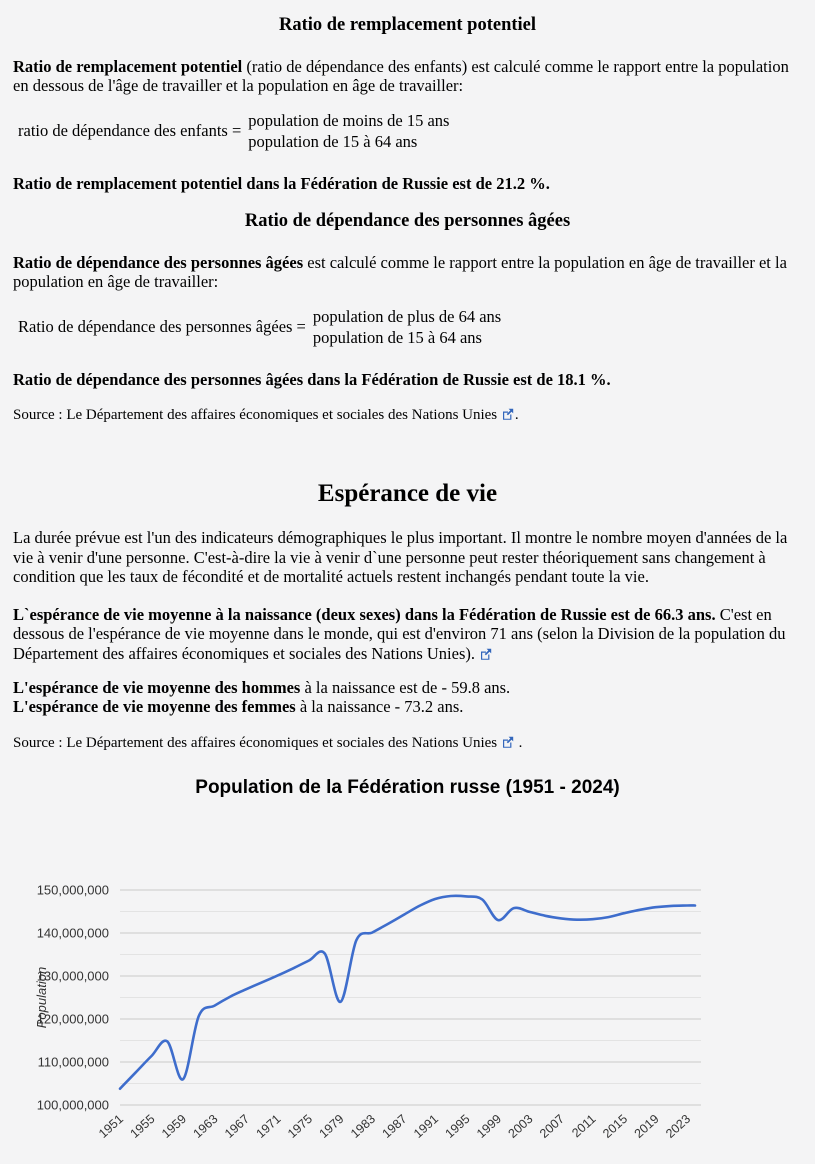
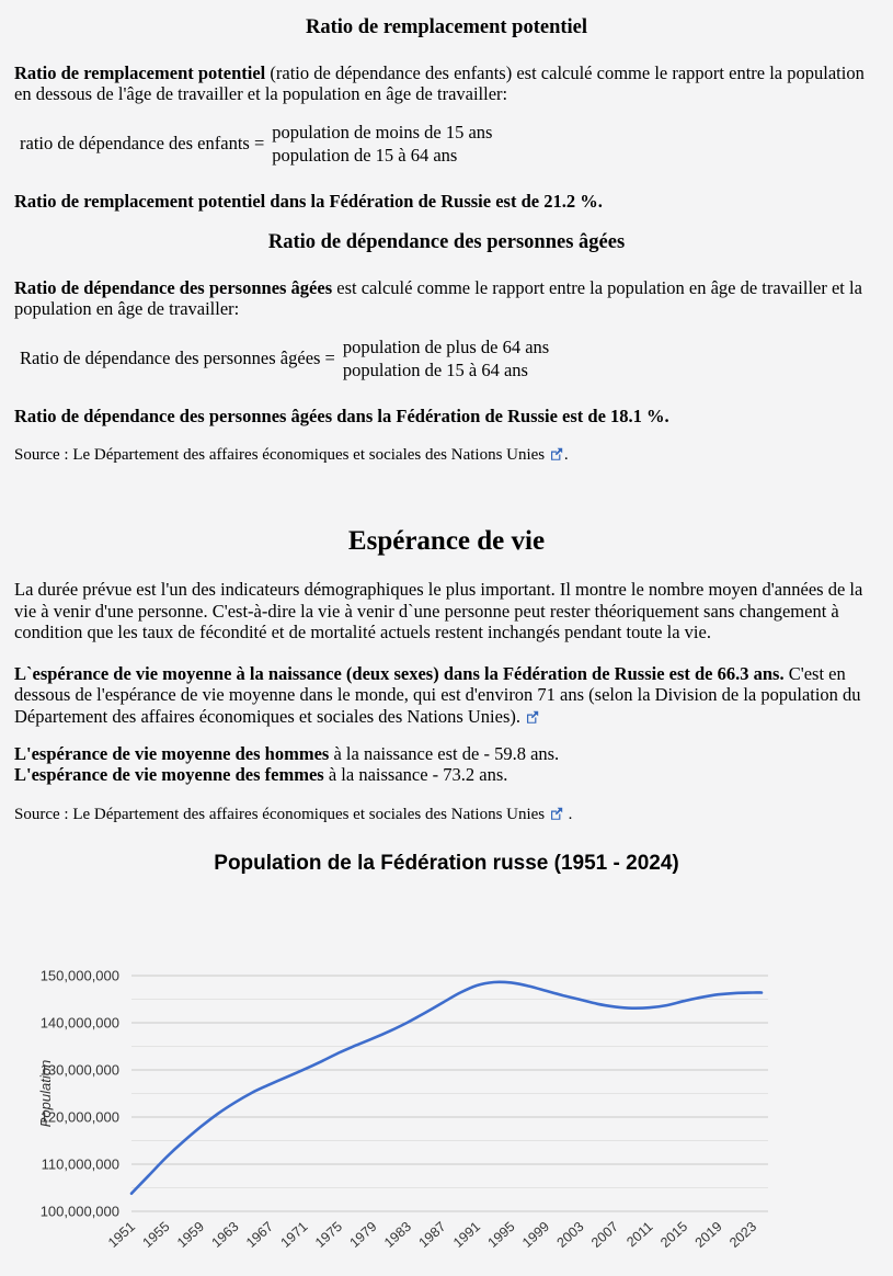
1959: 106000000 -> 118000000
1979: 124000000 -> 137000000
1999: 143000000 -> 147000000
